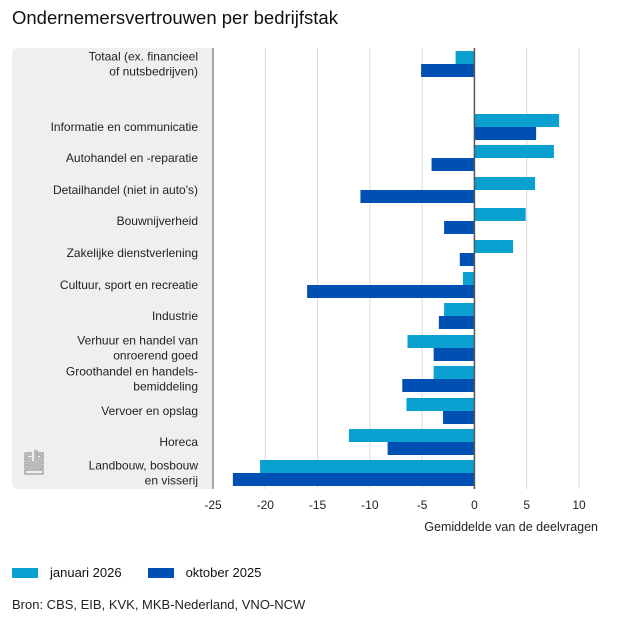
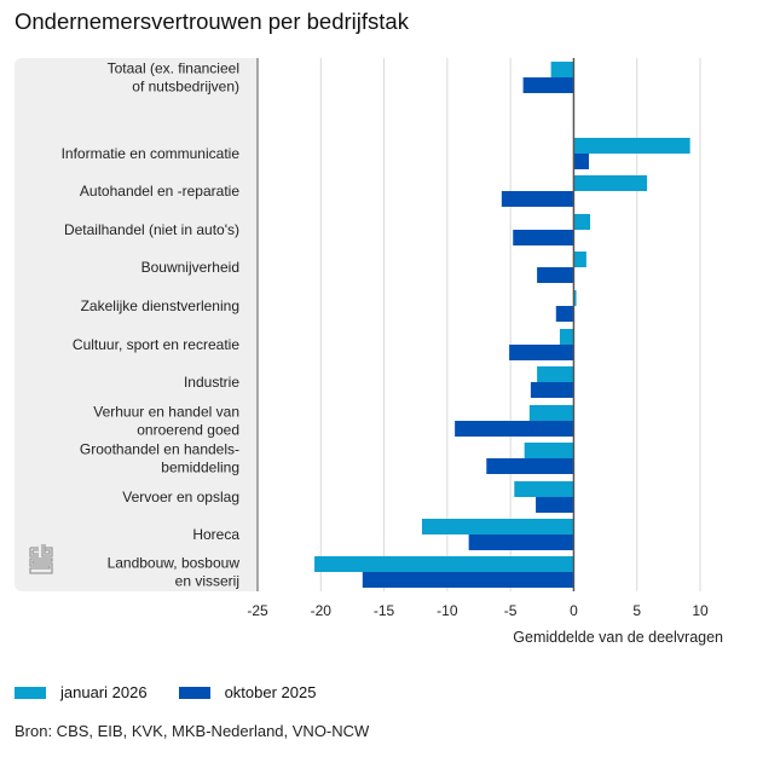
oktober 2025/Totaal (ex. financieel of nutsbedrijven): -5.1 -> -4.0
januari 2026/Informatie en communicatie: 8.1 -> 9.2
oktober 2025/Informatie en communicatie: 5.9 -> 1.2
januari 2026/Autohandel en -reparatie: 7.6 -> 5.8
oktober 2025/Autohandel en -reparatie: -4.1 -> -5.7
januari 2026/Detailhandel (niet in auto's): 5.8 -> 1.3
oktober 2025/Detailhandel (niet in auto's): -10.9 -> -4.8
januari 2026/Bouwnijverheid: 4.9 -> 1.0
januari 2026/Zakelijke dienstverlening: 3.7 -> 0.2
oktober 2025/Cultuur, sport en recreatie: -16.0 -> -5.1
januari 2026/Verhuur en handel van onroerend goed: -6.4 -> -3.5
oktober 2025/Verhuur en handel van onroerend goed: -3.9 -> -9.4
januari 2026/Vervoer en opslag: -6.5 -> -4.7
oktober 2025/Landbouw, bosbouw en visserij: -23.1 -> -16.7
